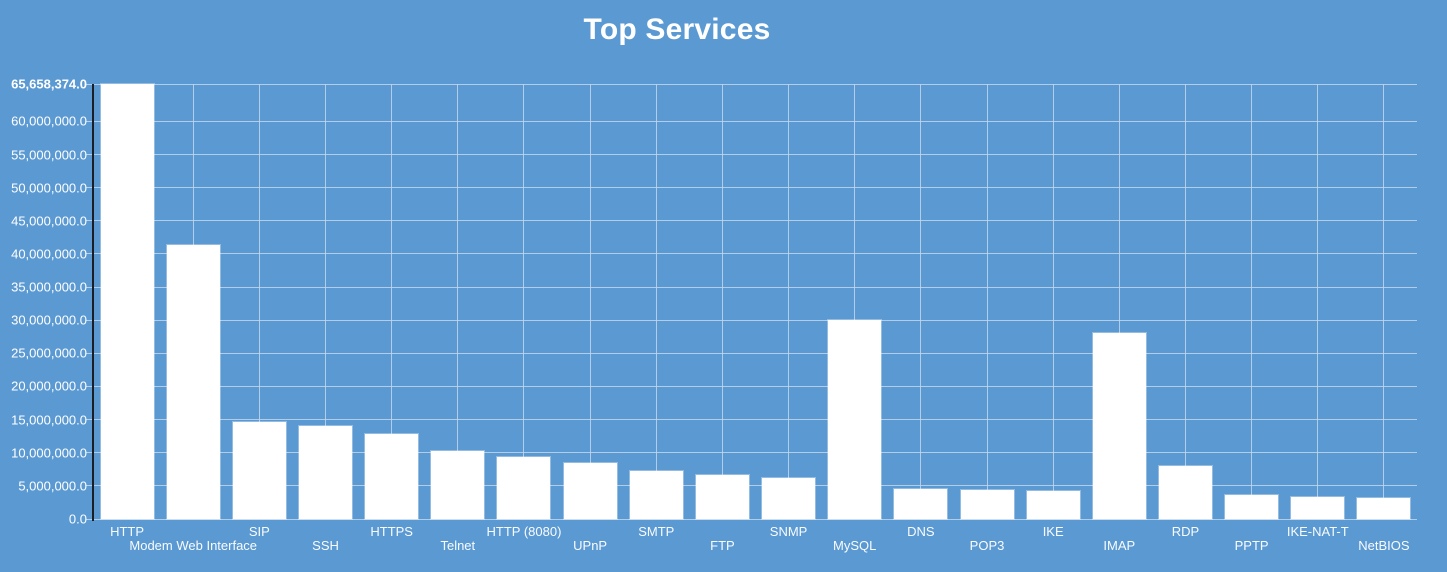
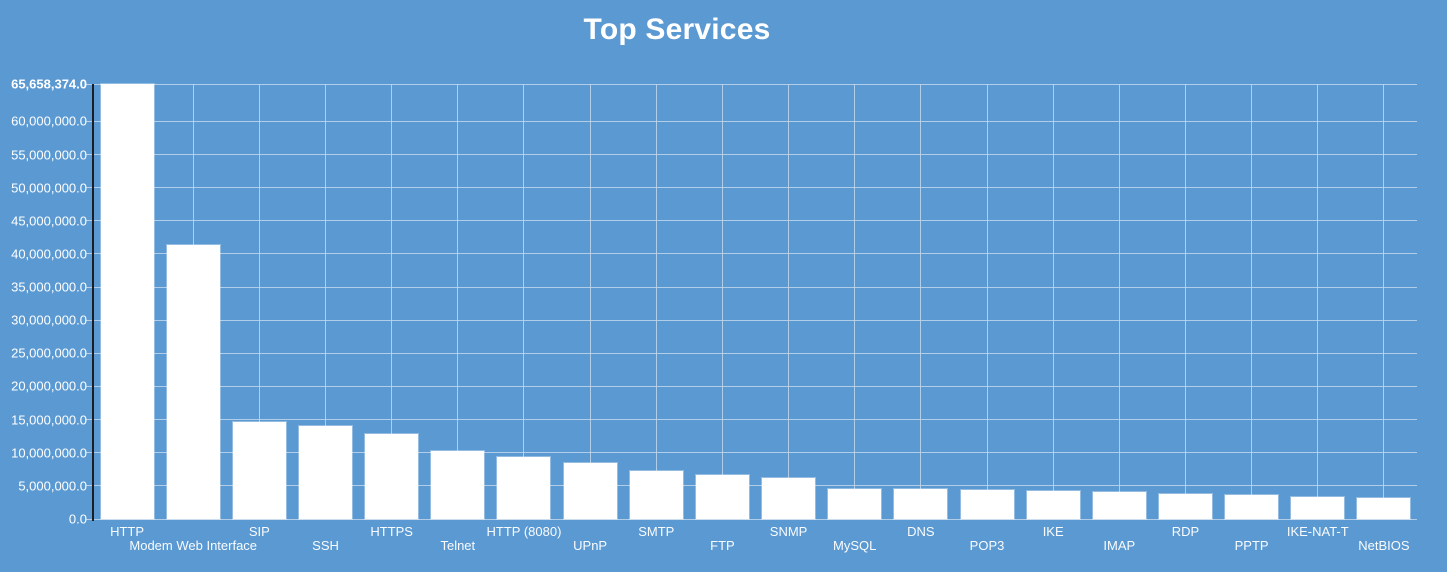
MySQL: 30000000 -> 5000000
IMAP: 28000000 -> 4000000
RDP: 8000000 -> 4000000
